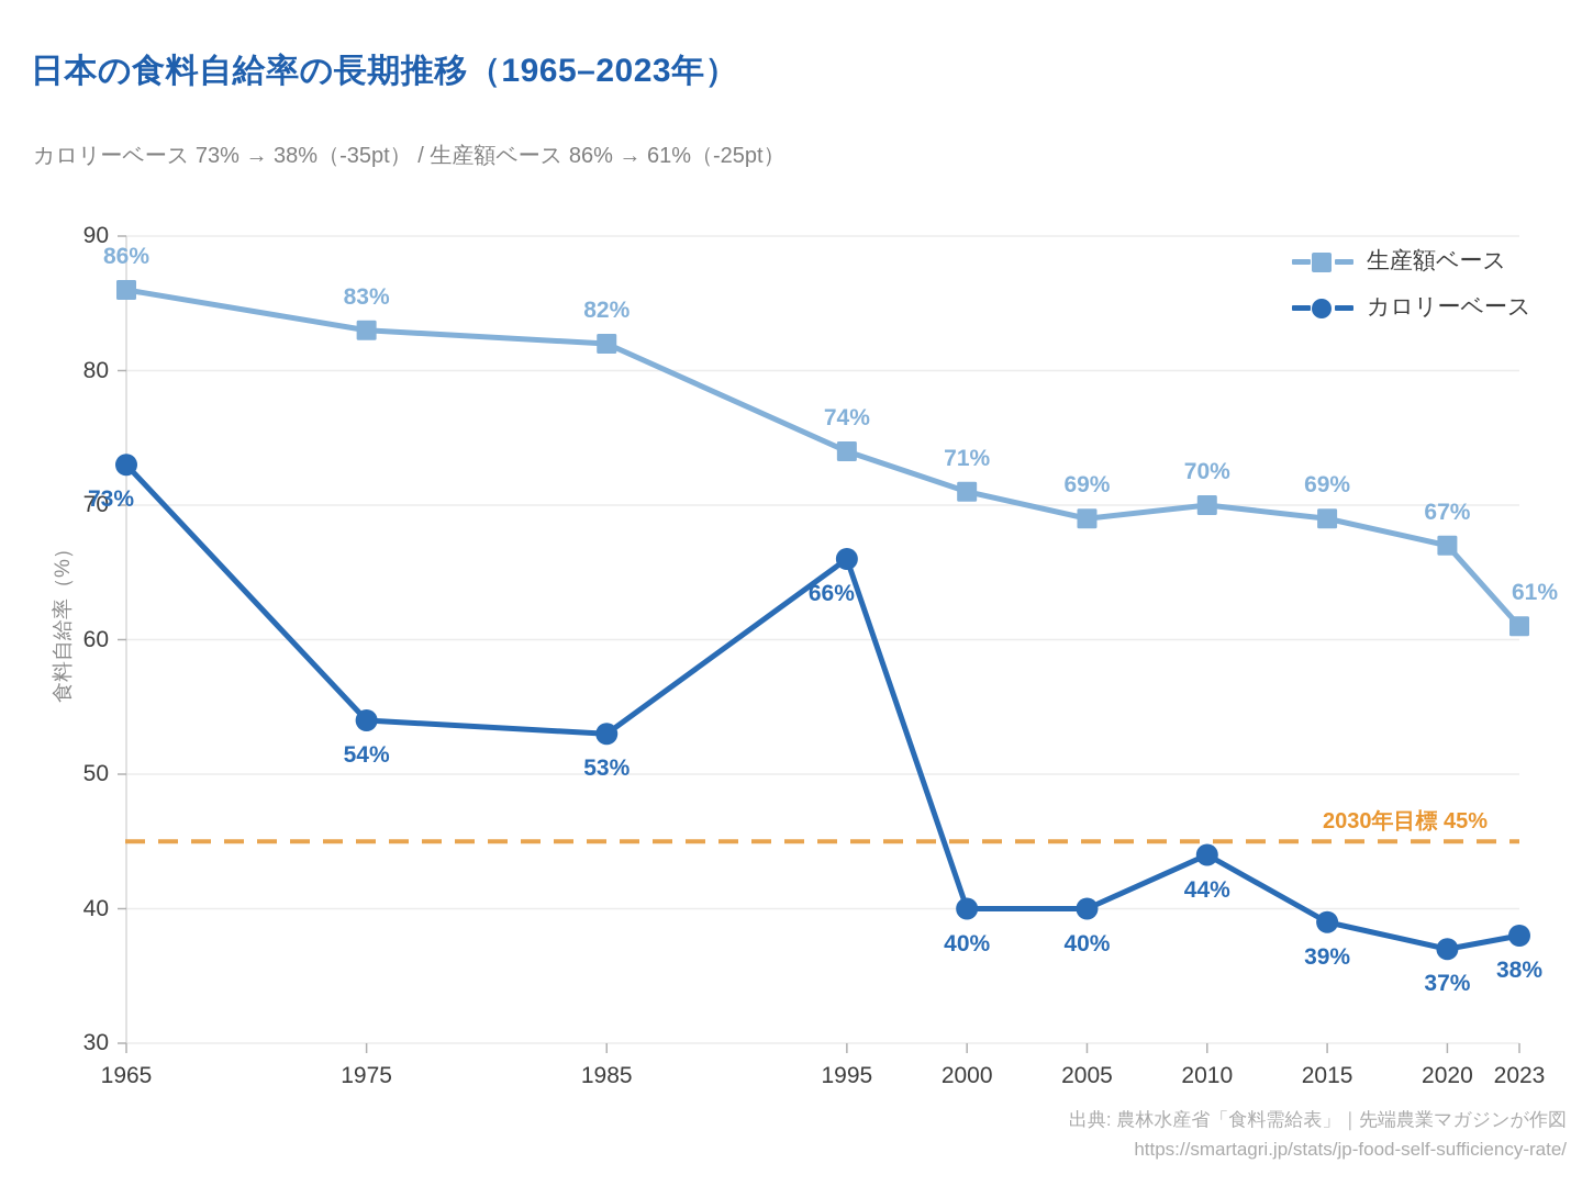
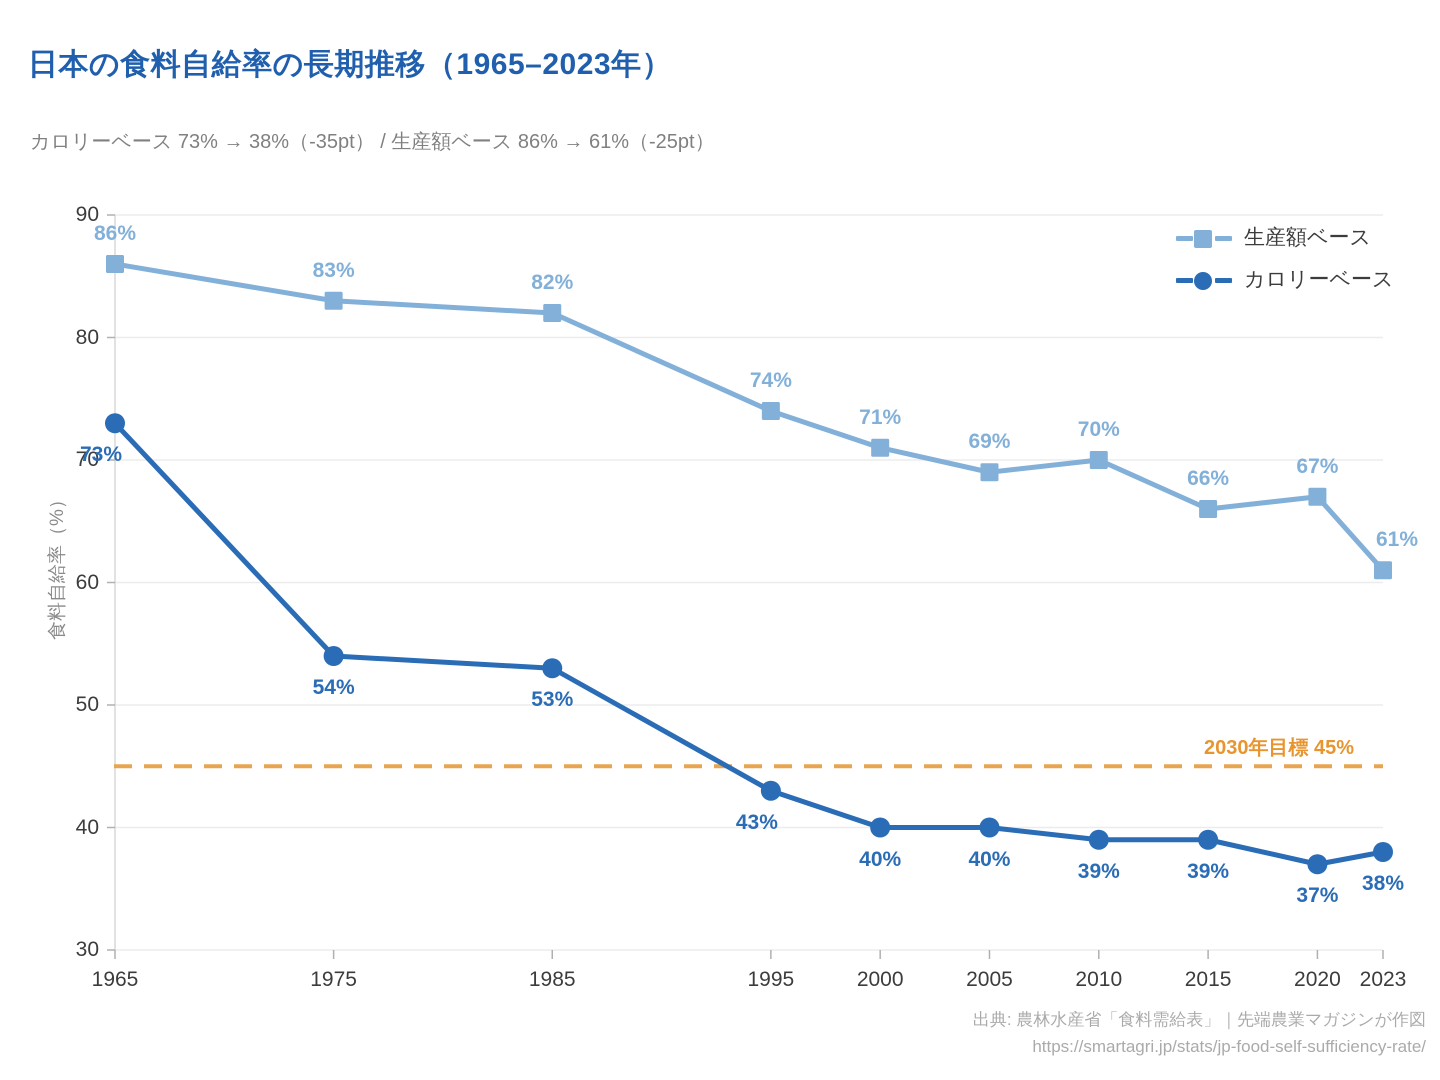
カロリーベース/1995: 66% -> 43%
カロリーベース/2010: 44% -> 39%
生産額ベース/2015: 69% -> 66%
